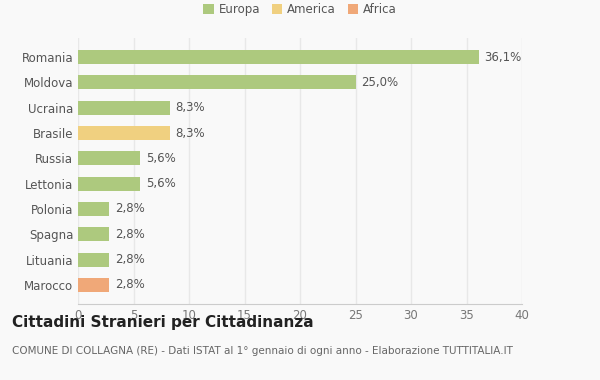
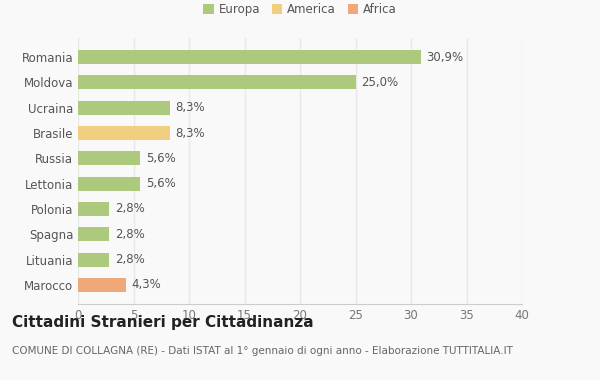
Romania: 36,1% -> 30,9%
Marocco: 2,8% -> 4,3%
